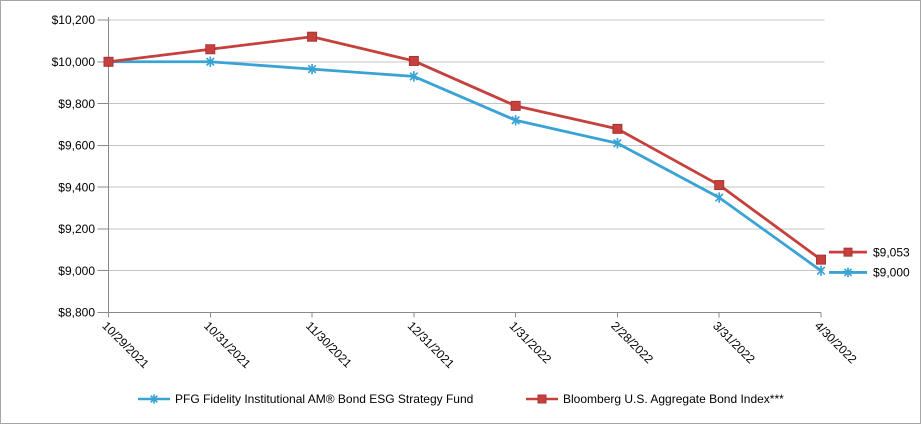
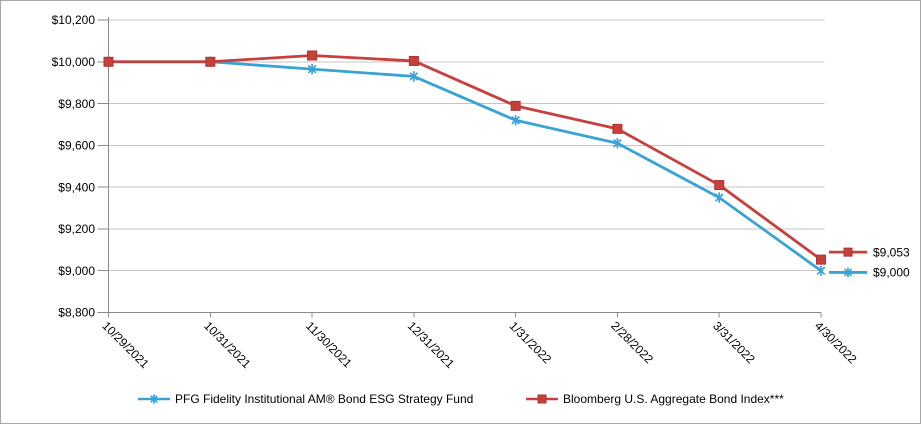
Bloomberg U.S. Aggregate Bond Index***/10/31/2021: $10060 -> $10000
Bloomberg U.S. Aggregate Bond Index***/11/30/2021: $10120 -> $10030
